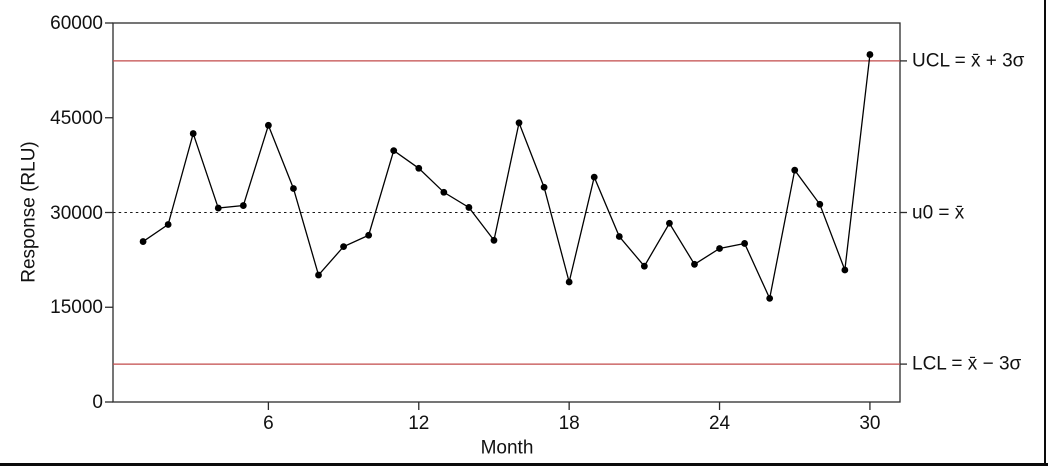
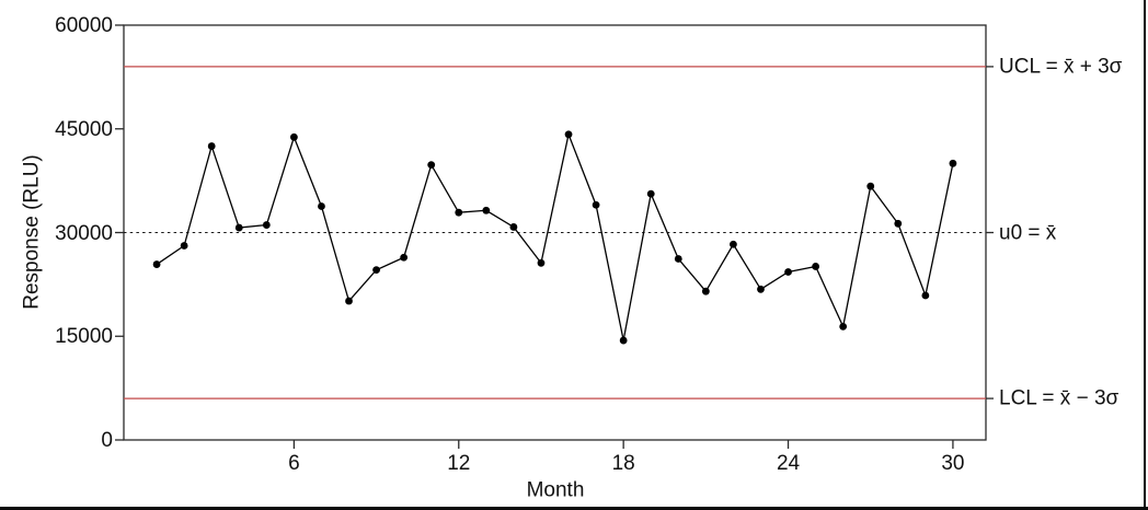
12: 37000 -> 33000
18: 19000 -> 14000
30: 55000 -> 40000
